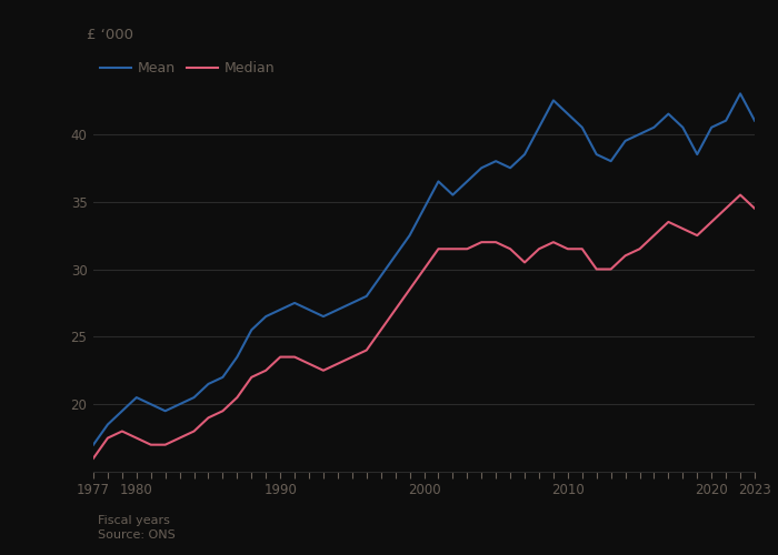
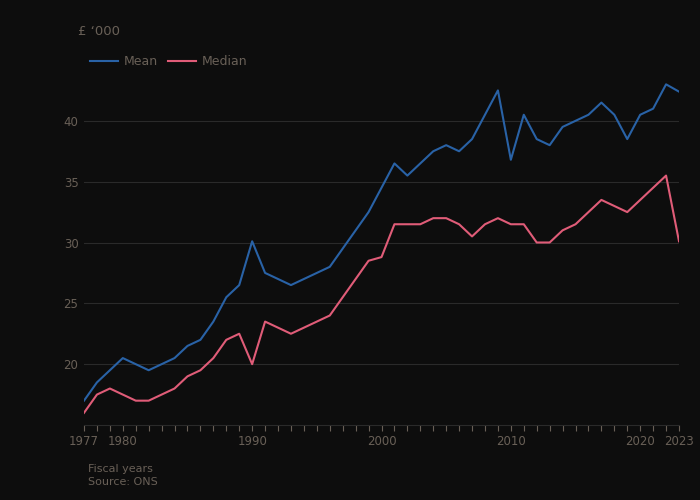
Mean/1990: 27.0 -> 30.1
Median/1990: 23.5 -> 20.0
Median/2000: 30.0 -> 28.8
Mean/2010: 41.5 -> 36.8
Mean/2023: 41.0 -> 42.4
Median/2023: 34.5 -> 30.1
